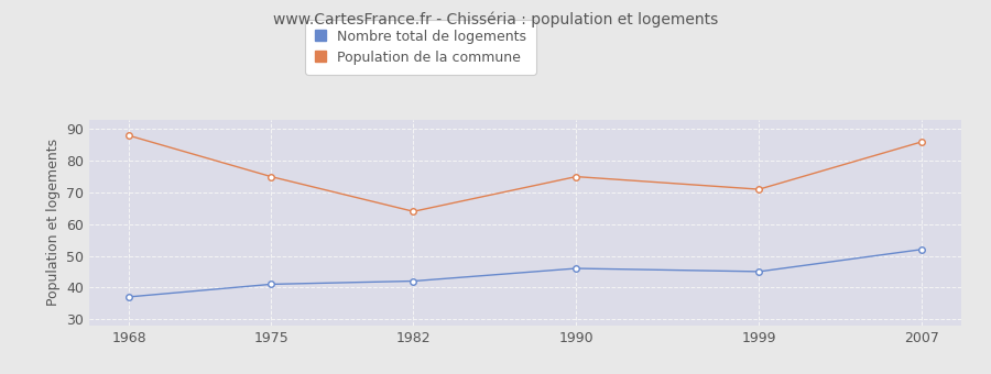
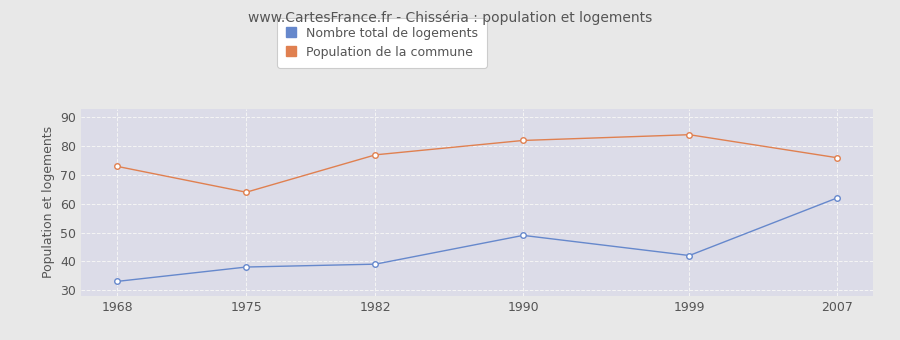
Nombre total de logements/1968: 37 -> 33
Population de la commune/1968: 88 -> 73
Nombre total de logements/1975: 41 -> 38
Population de la commune/1975: 75 -> 64
Nombre total de logements/1982: 42 -> 39
Population de la commune/1982: 64 -> 77
Nombre total de logements/1990: 46 -> 49
Population de la commune/1990: 75 -> 82
Nombre total de logements/1999: 45 -> 42
Population de la commune/1999: 71 -> 84
Nombre total de logements/2007: 52 -> 62
Population de la commune/2007: 86 -> 76
